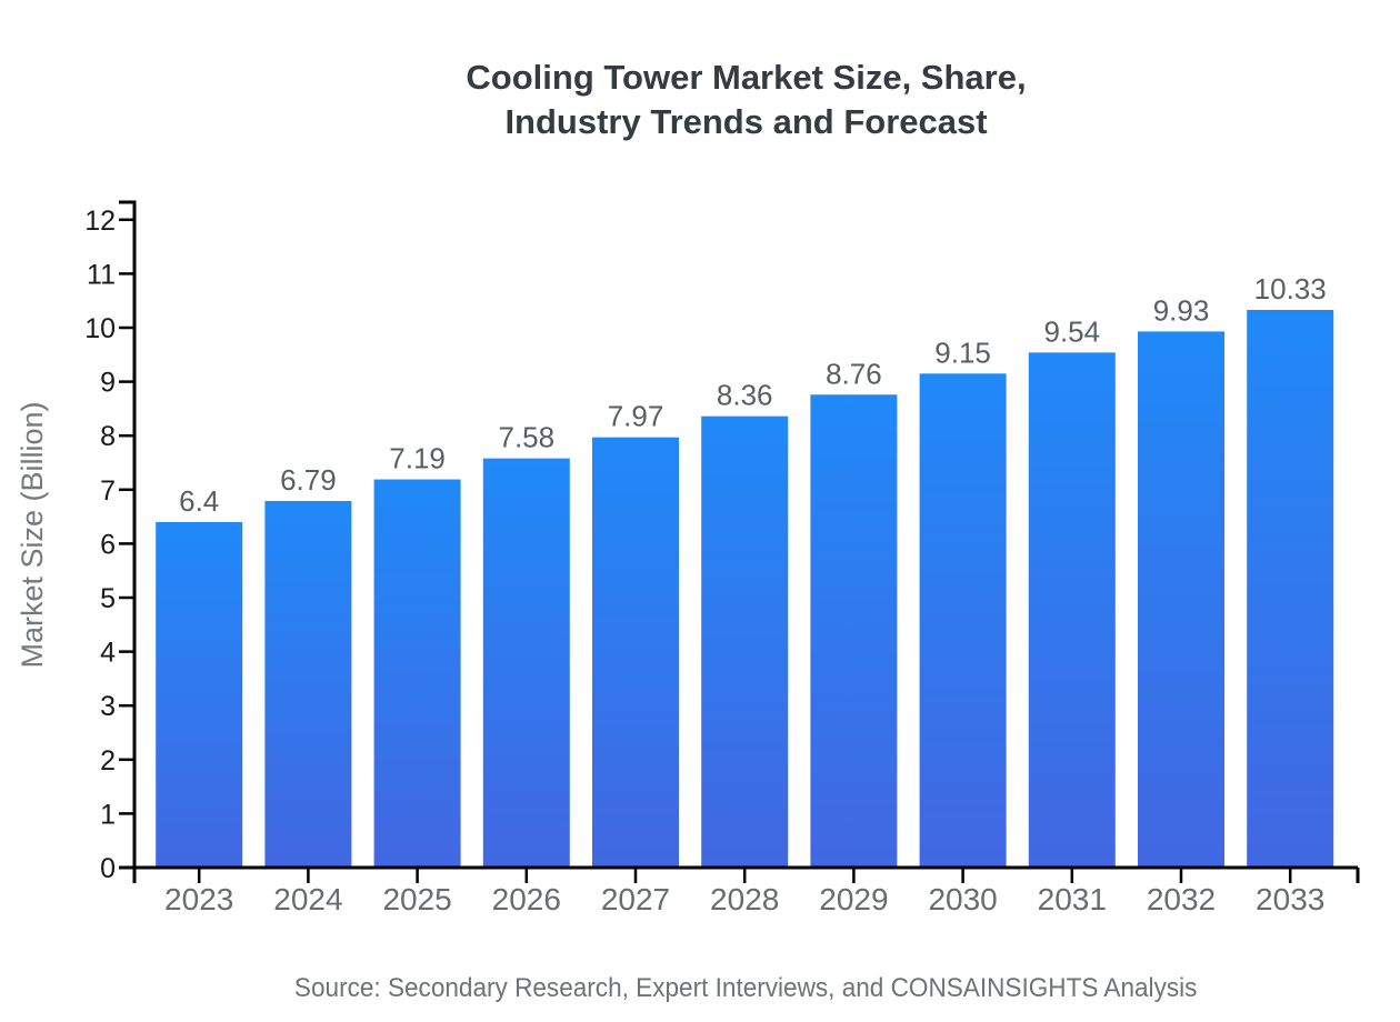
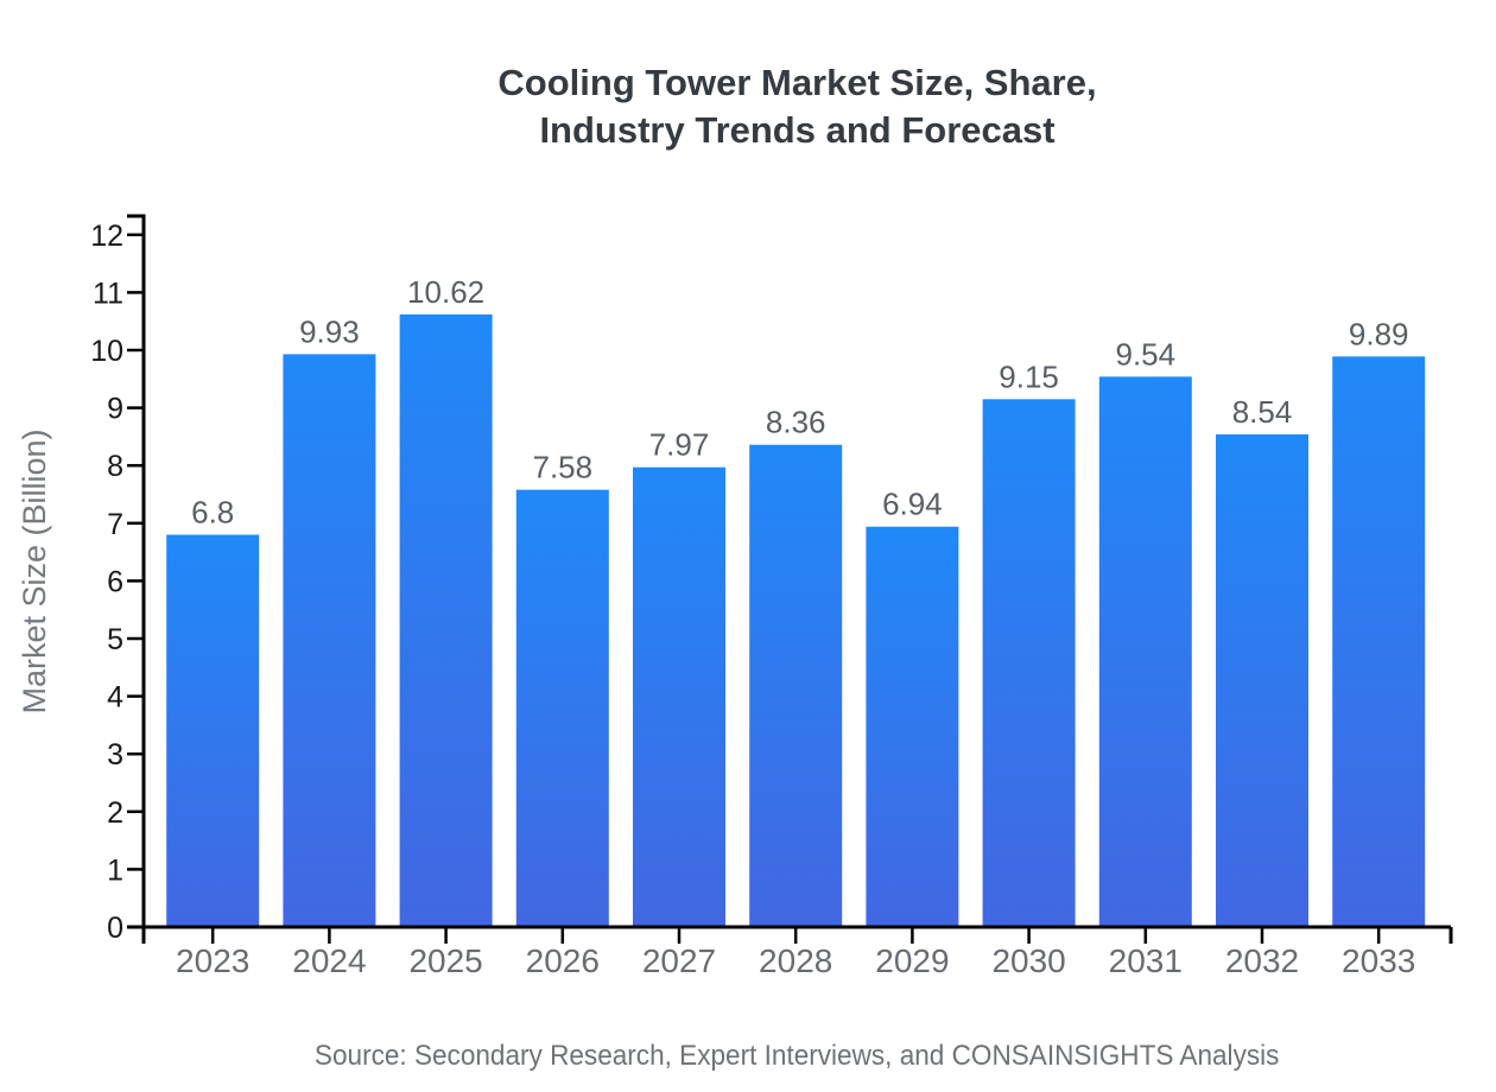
2023: 6.4 -> 6.8
2024: 6.79 -> 9.93
2025: 7.19 -> 10.62
2029: 8.76 -> 6.94
2032: 9.93 -> 8.54
2033: 10.33 -> 9.89
